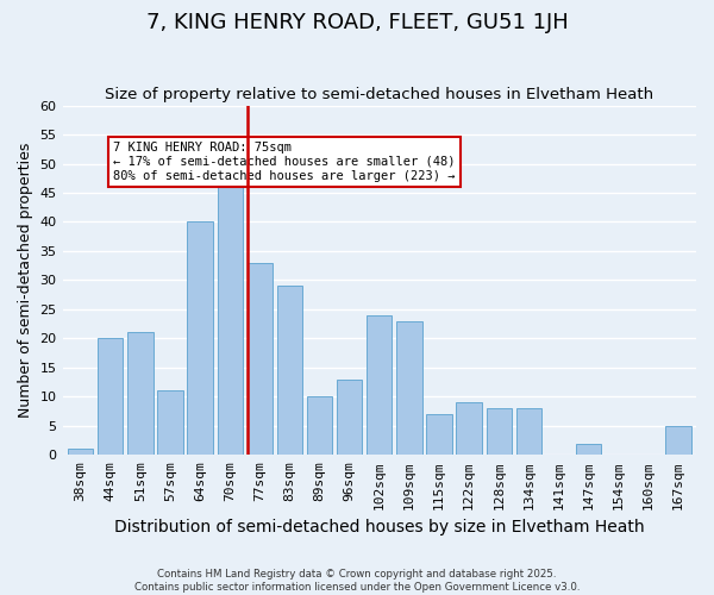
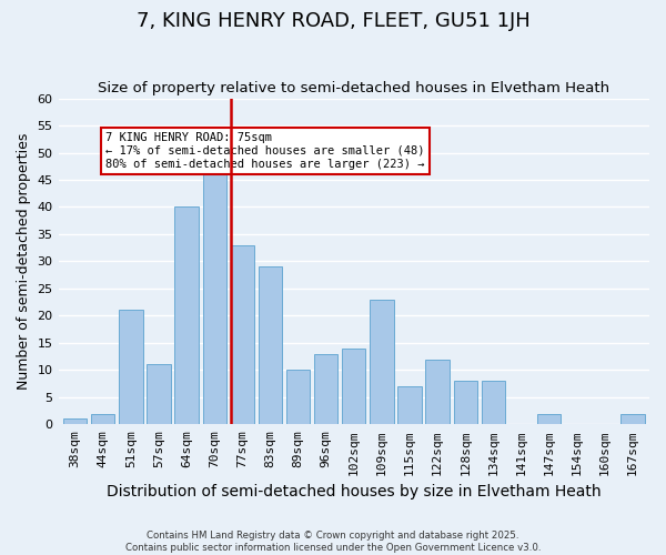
44sqm: 20 -> 2
102sqm: 24 -> 14
122sqm: 9 -> 12
167sqm: 5 -> 2
